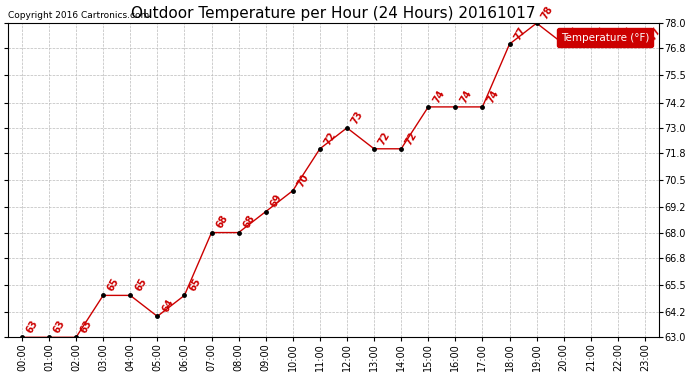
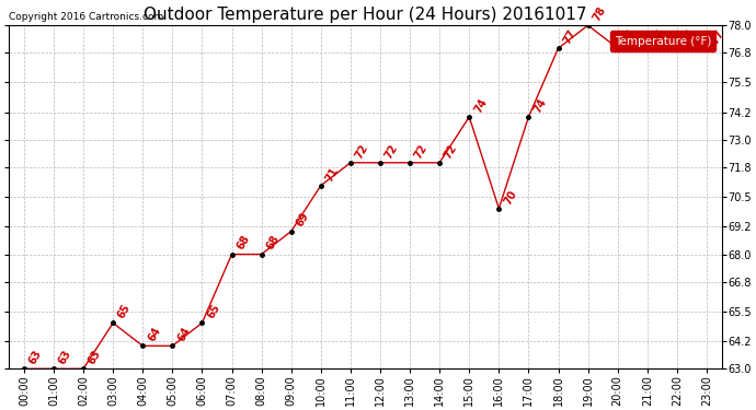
04:00: 65 -> 64
10:00: 70 -> 71
12:00: 73 -> 72
16:00: 74 -> 70
